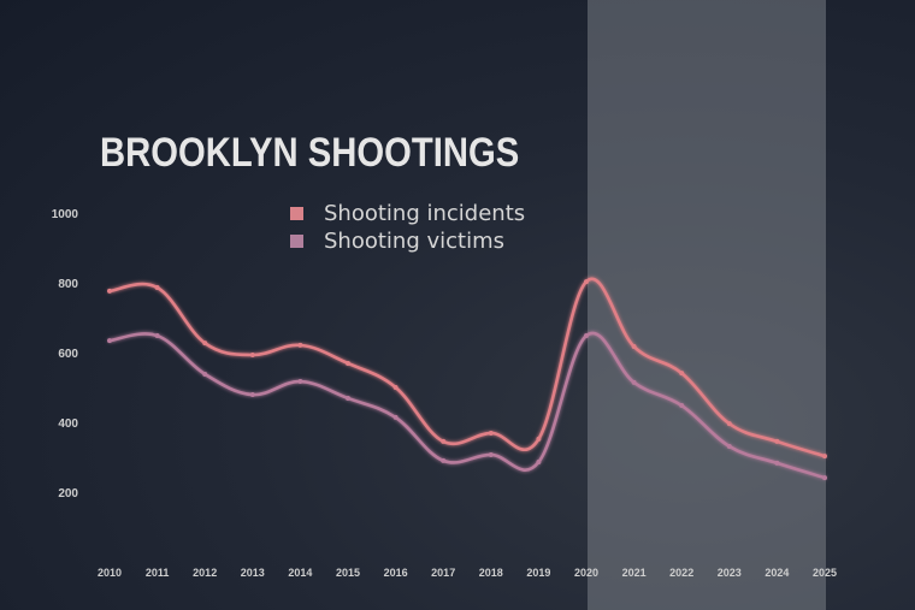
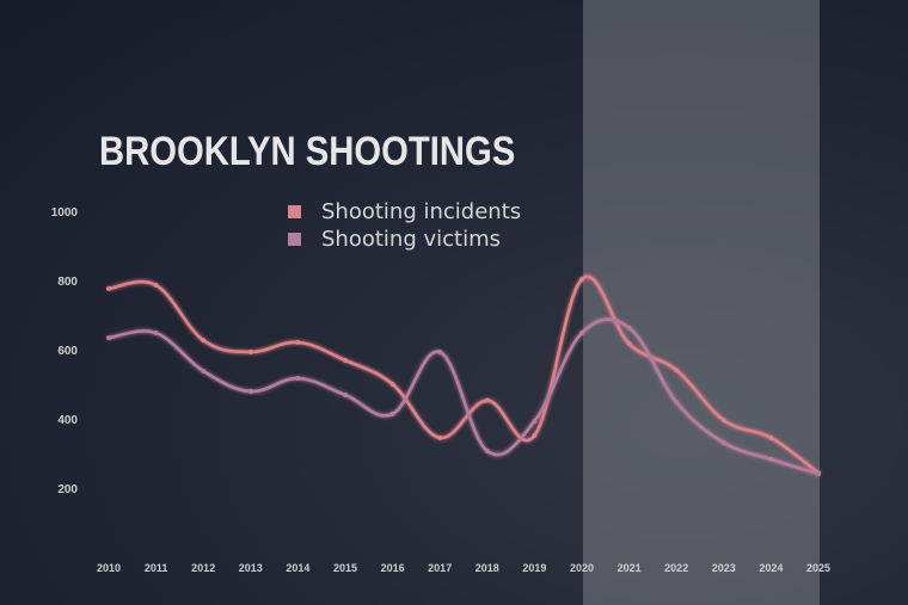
Shooting victims/2017: 300 -> 600
Shooting incidents/2018: 380 -> 460
Shooting victims/2019: 290 -> 400
Shooting victims/2021: 520 -> 670
Shooting incidents/2025: 310 -> 250
